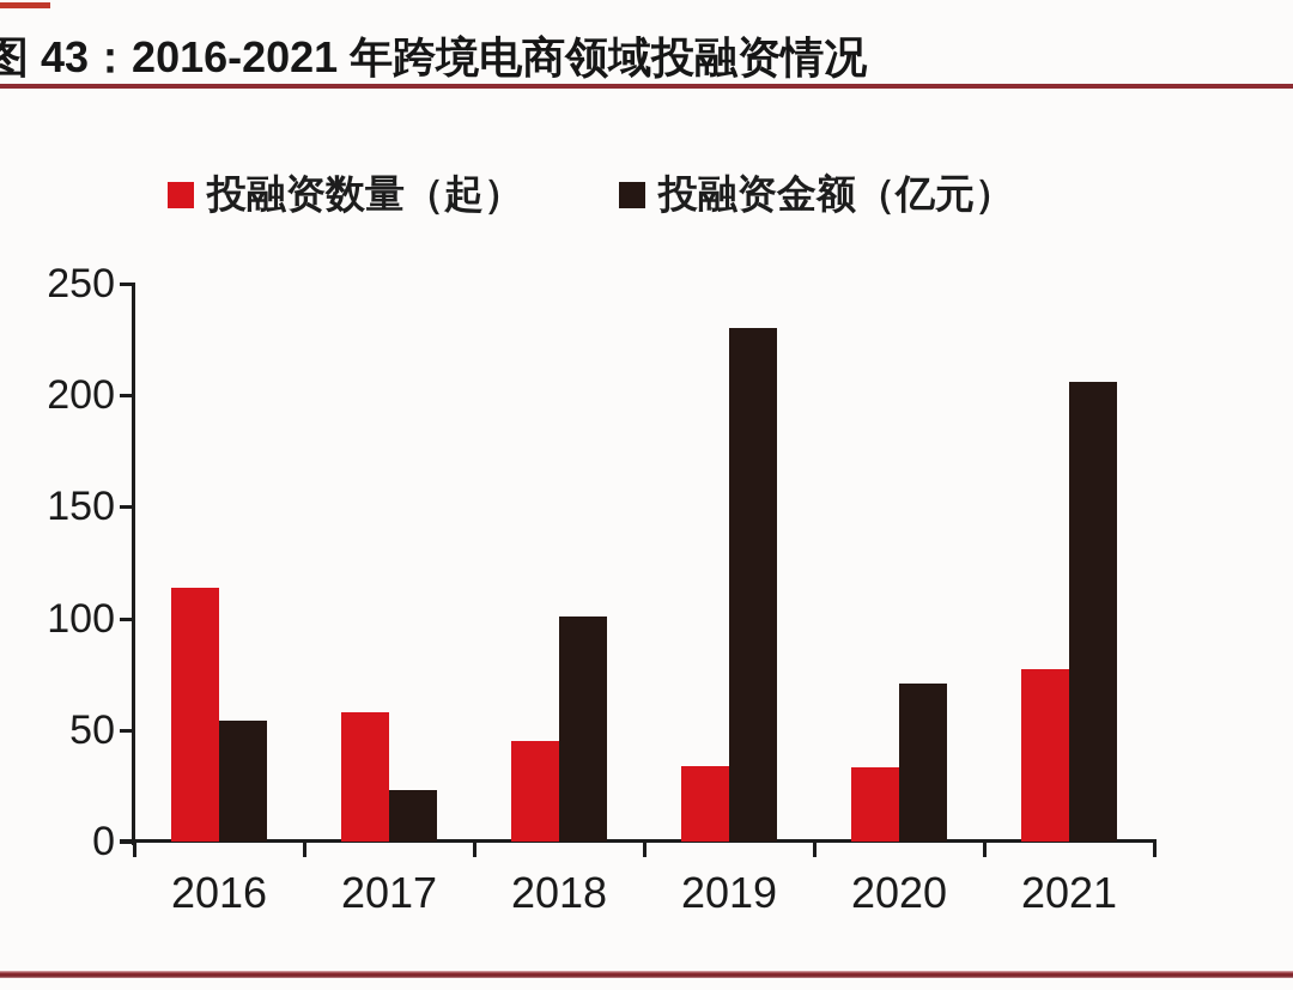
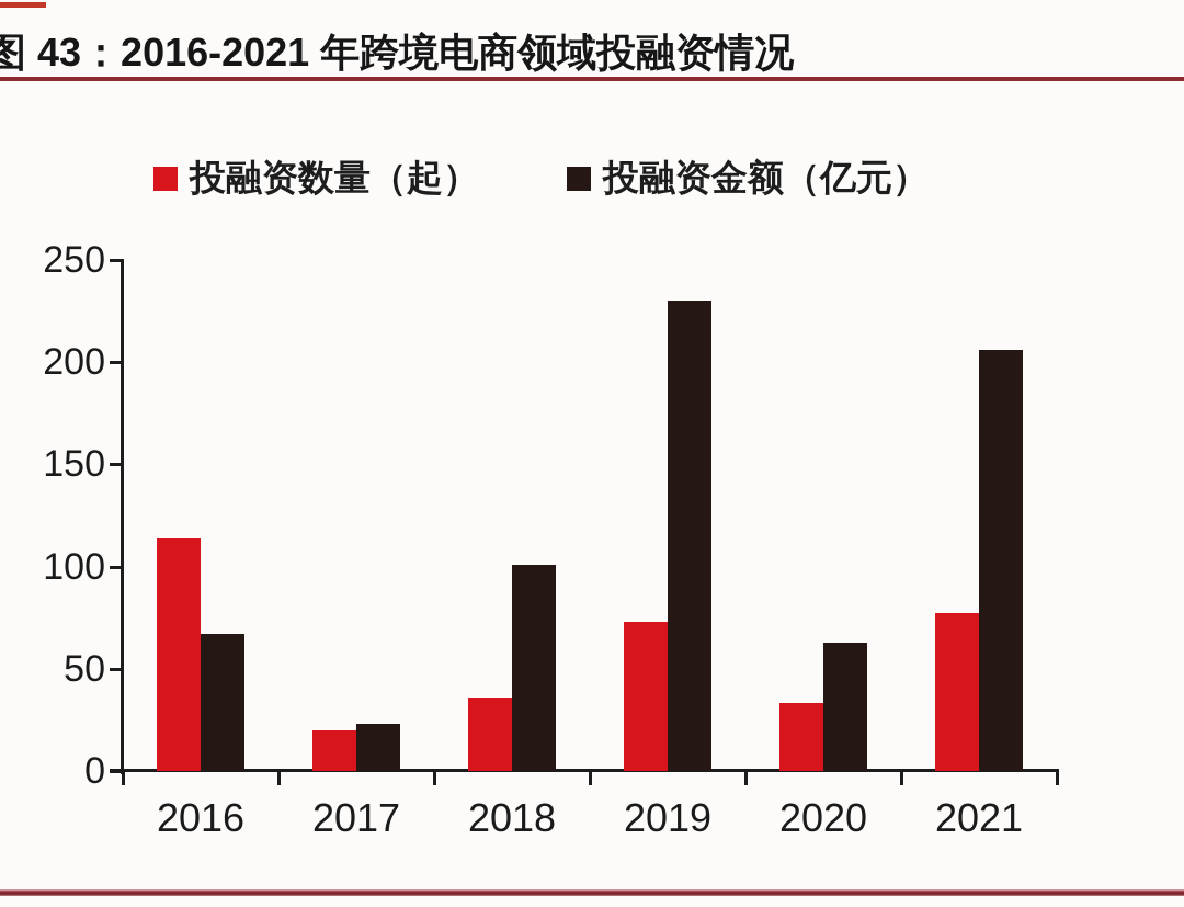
投融资金额（亿元）/2016: 54 -> 67
投融资数量（起）/2017: 58 -> 20
投融资数量（起）/2018: 45 -> 36
投融资数量（起）/2019: 34 -> 73
投融资金额（亿元）/2020: 71 -> 63
